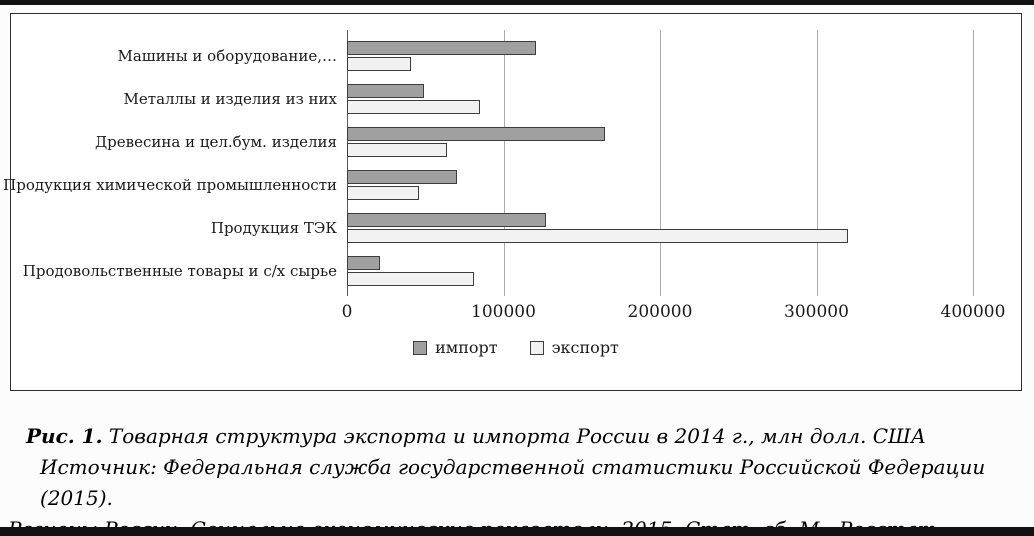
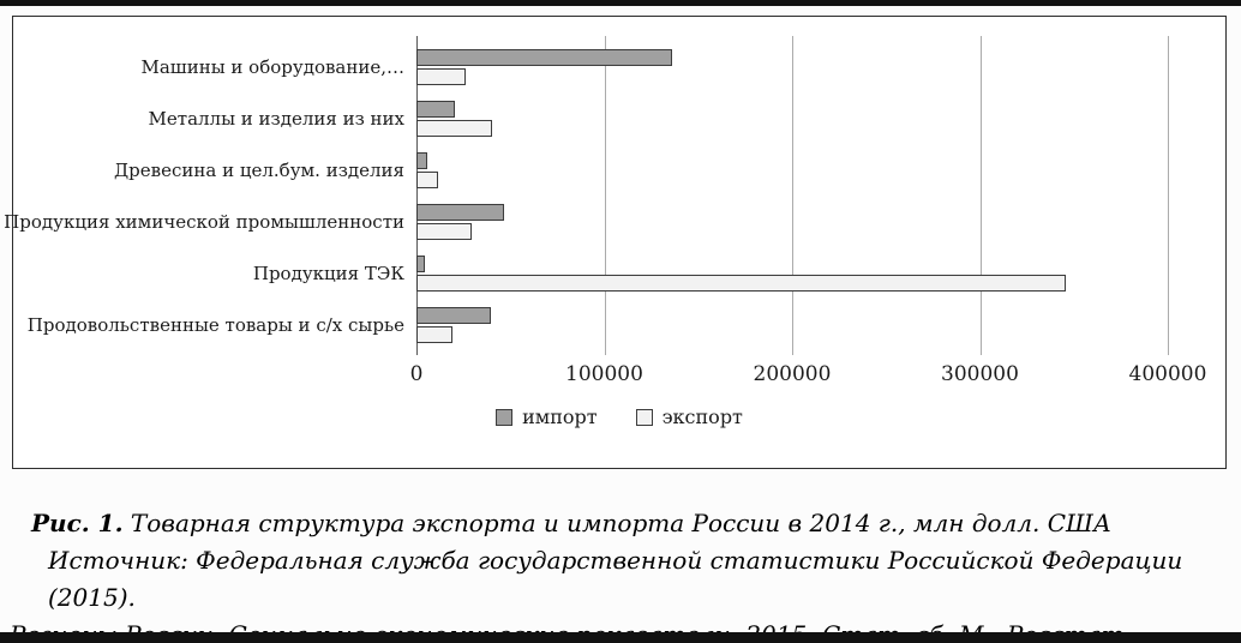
импорт/Машины и оборудование,…: 121000 -> 136000
экспорт/Машины и оборудование,…: 41000 -> 26000
импорт/Металлы и изделия из них: 49000 -> 20000
экспорт/Металлы и изделия из них: 85000 -> 40000
импорт/Древесина и цел.бум. изделия: 165000 -> 6000
экспорт/Древесина и цел.бум. изделия: 64000 -> 12000
импорт/Продукция химической промышленности: 70000 -> 46000
экспорт/Продукция химической промышленности: 46000 -> 29000
импорт/Продукция ТЭК: 127000 -> 4000
экспорт/Продукция ТЭК: 320000 -> 345000
импорт/Продовольственные товары и с/х сырье: 21000 -> 40000
экспорт/Продовольственные товары и с/х сырье: 81000 -> 19000
